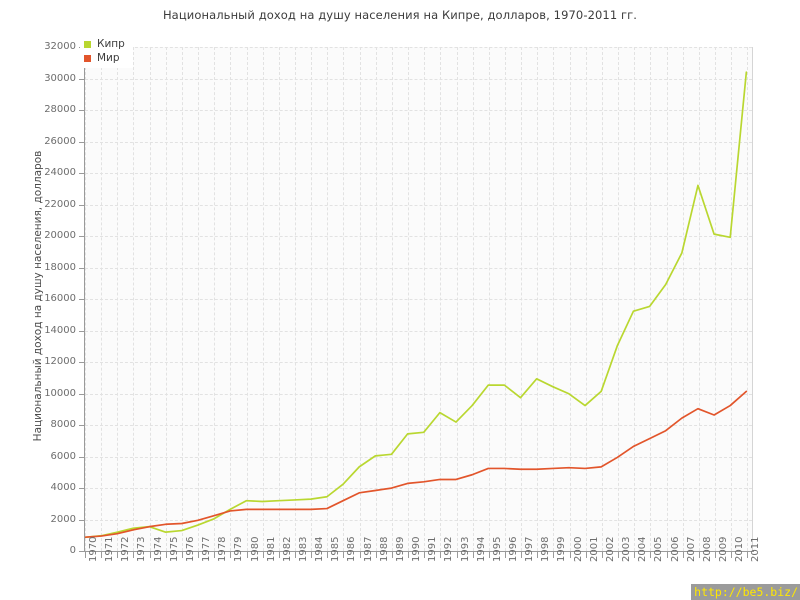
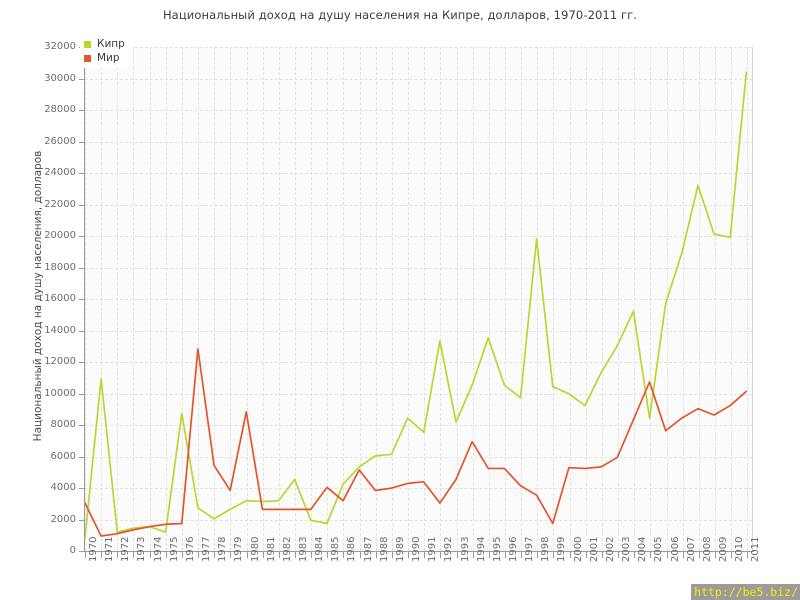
Мир/1970: 800 -> 3000
Кипр/1971: 900 -> 10900
Кипр/1976: 1200 -> 8700
Кипр/1977: 1600 -> 2700
Мир/1977: 1900 -> 12800
Мир/1978: 2200 -> 5400
Мир/1979: 2500 -> 3800
Мир/1980: 2600 -> 8800
Кипр/1983: 3200 -> 4500
Кипр/1984: 3200 -> 1900
Кипр/1985: 3400 -> 1700
Мир/1985: 2600 -> 4000
Мир/1987: 3600 -> 5100
Кипр/1990: 7400 -> 8400
Кипр/1992: 8800 -> 13300
Мир/1992: 4500 -> 3000
Кипр/1994: 9200 -> 10500
Мир/1994: 4800 -> 6900
Кипр/1995: 10500 -> 13500
Мир/1997: 5200 -> 4100
Кипр/1998: 10900 -> 19800
Мир/1998: 5200 -> 3500
Мир/1999: 5200 -> 1700
Кипр/2002: 10100 -> 11300
Мир/2004: 6600 -> 8300
Кипр/2005: 15500 -> 8400
Мир/2005: 7100 -> 10700
Кипр/2006: 16900 -> 15700
